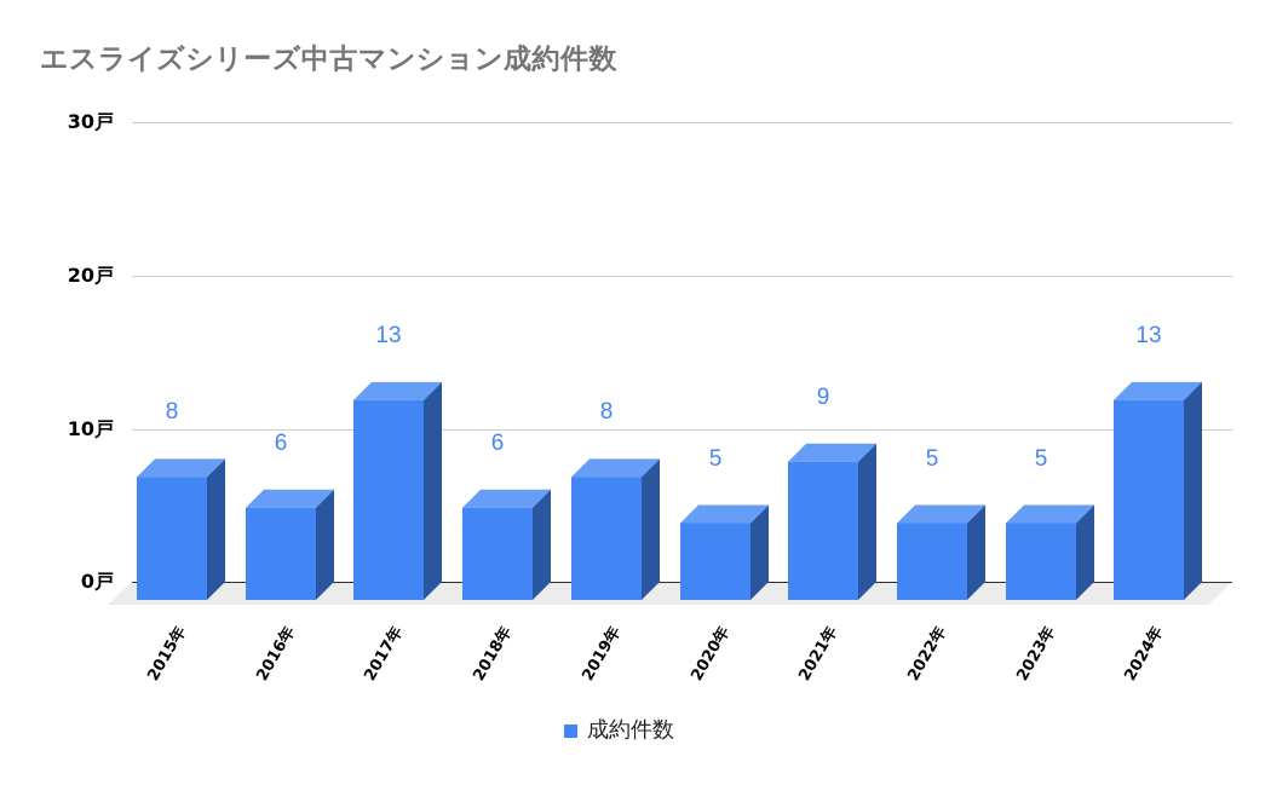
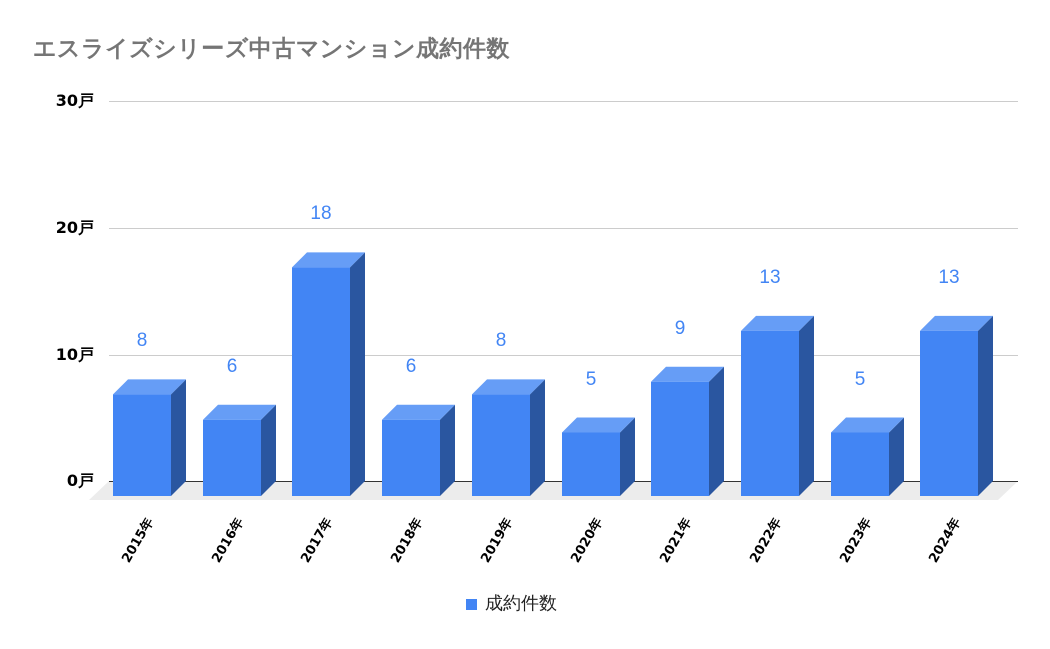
2017年: 13 -> 18
2022年: 5 -> 13
